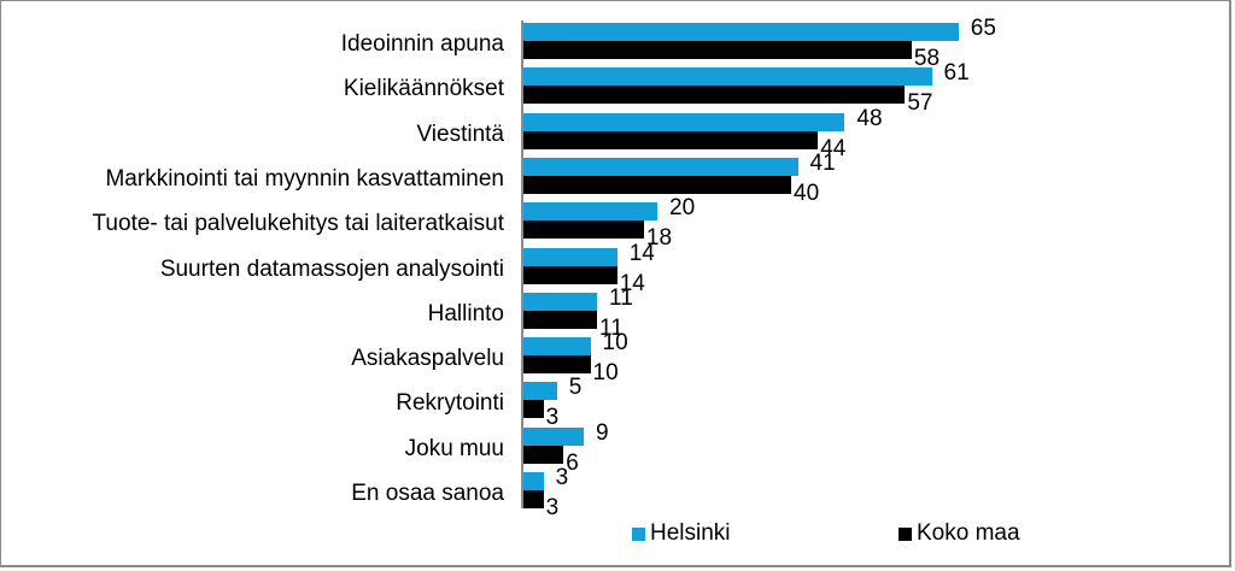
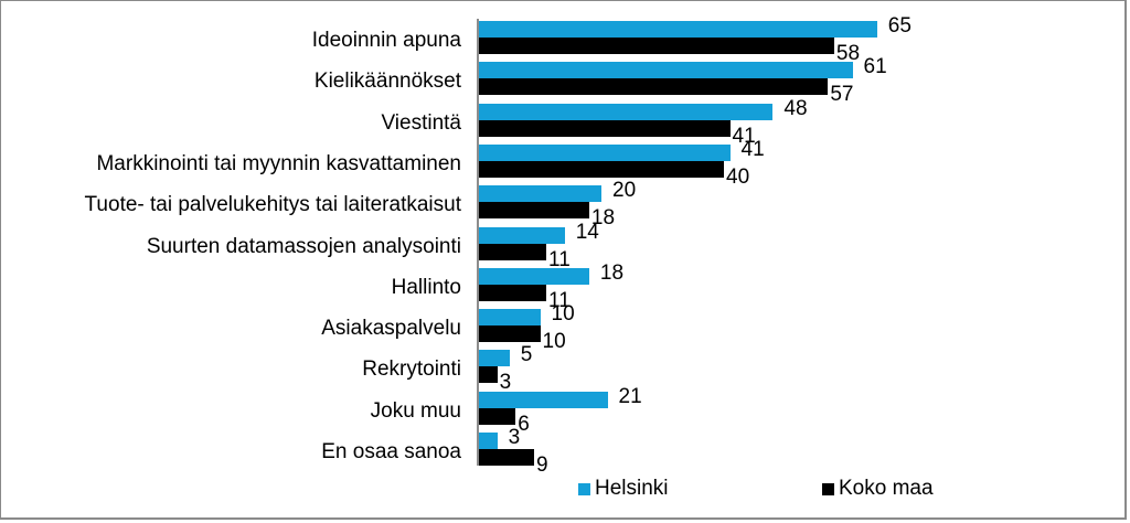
Koko maa/Viestintä: 44 -> 41
Koko maa/Suurten datamassojen analysointi: 14 -> 11
Helsinki/Hallinto: 11 -> 18
Helsinki/Joku muu: 9 -> 21
Koko maa/En osaa sanoa: 3 -> 9
